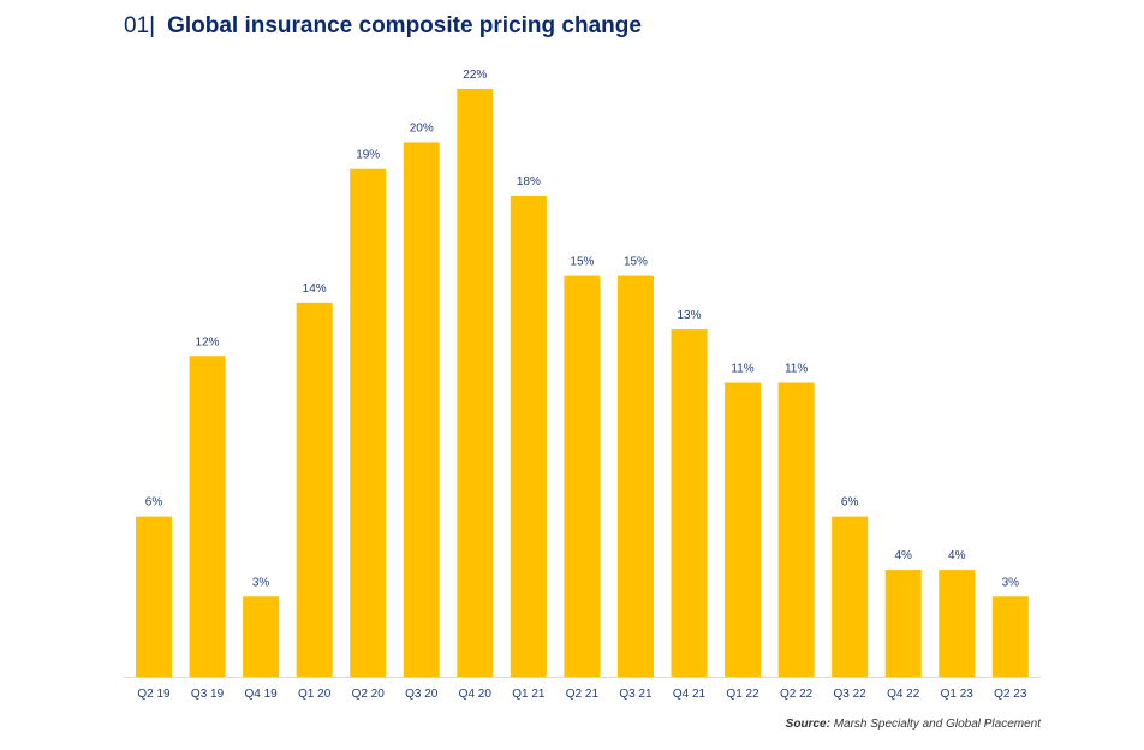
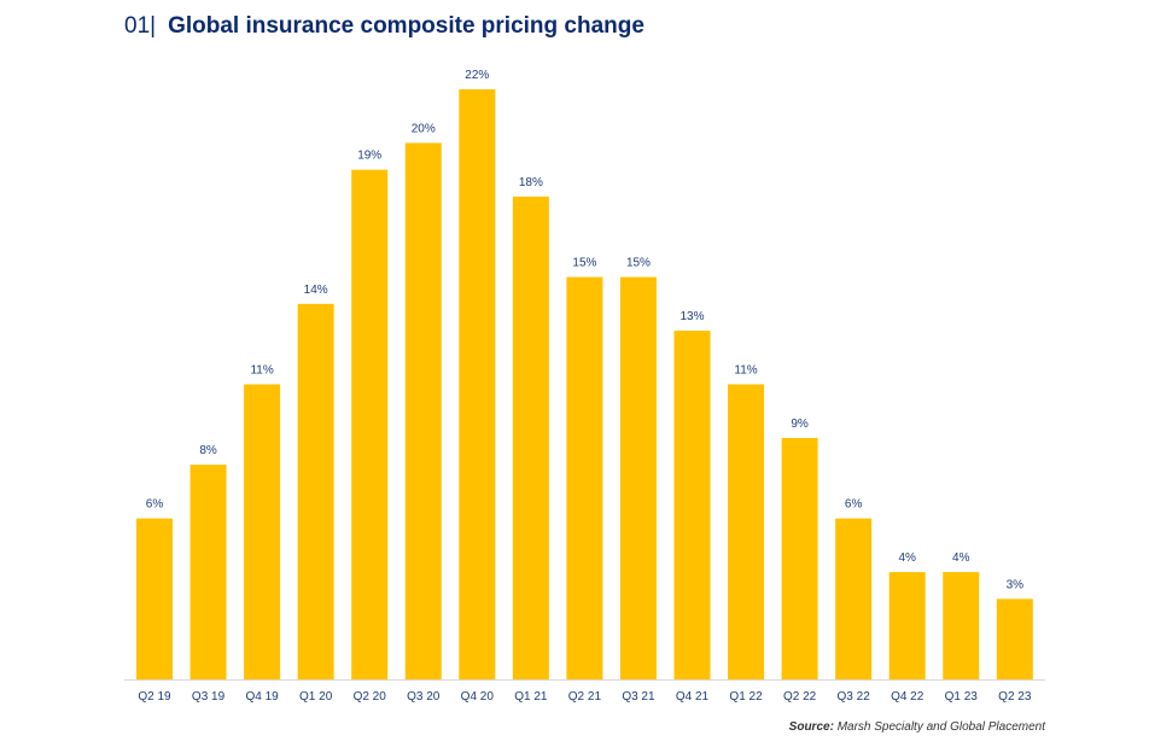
Q3 19: 12% -> 8%
Q4 19: 3% -> 11%
Q2 22: 11% -> 9%
